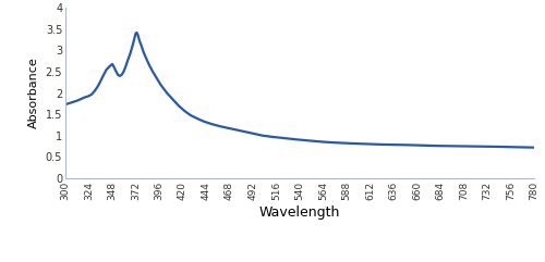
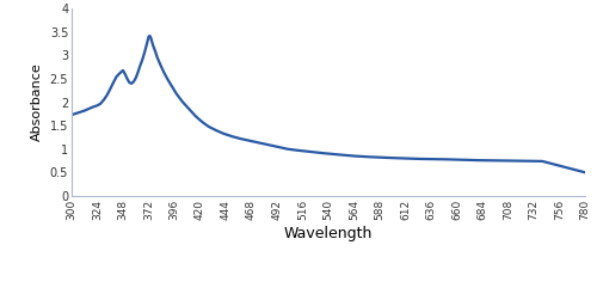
780: 0.72 -> 0.50
